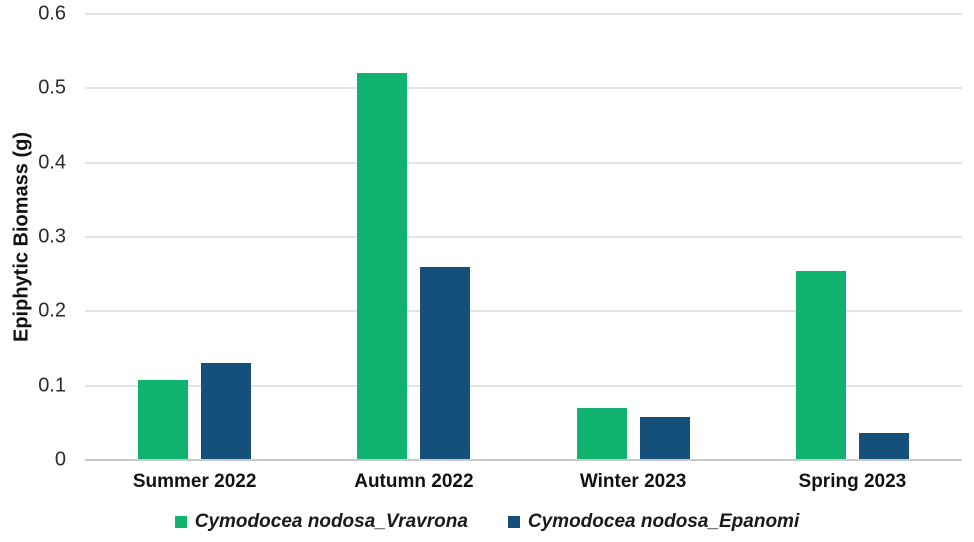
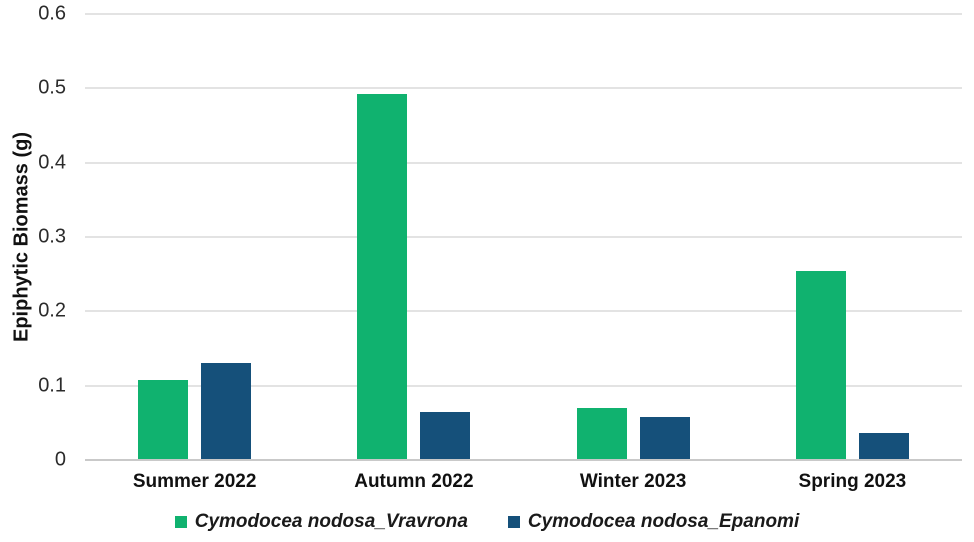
Cymodocea nodosa_Vravrona/Autumn 2022: 0.52 -> 0.49
Cymodocea nodosa_Epanomi/Autumn 2022: 0.26 -> 0.06
